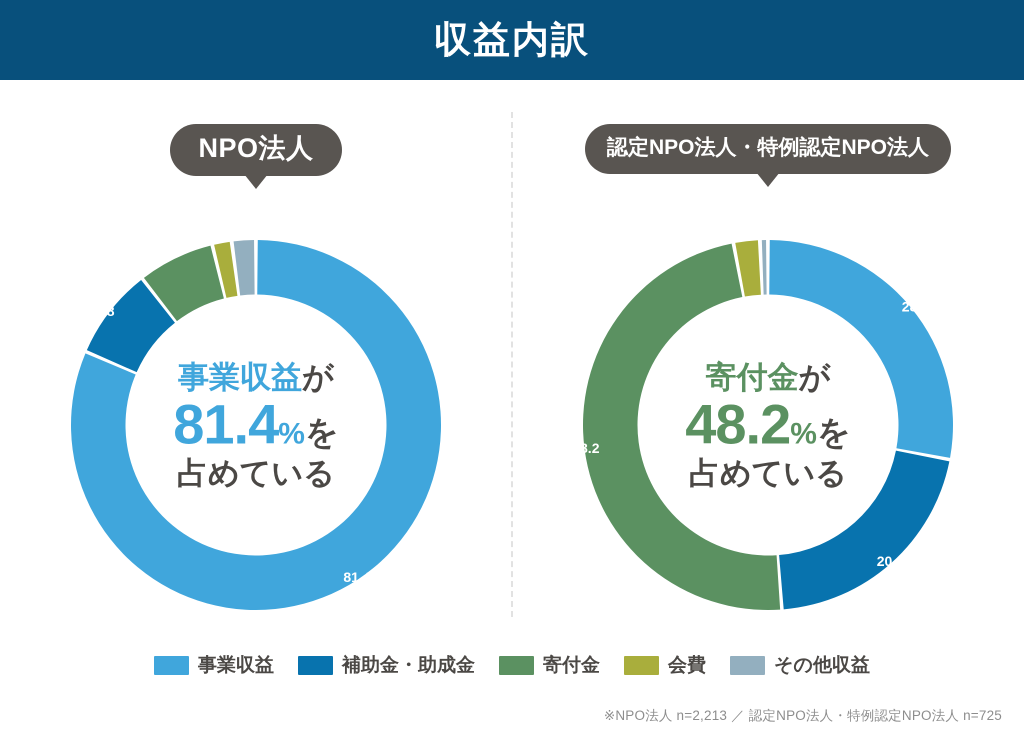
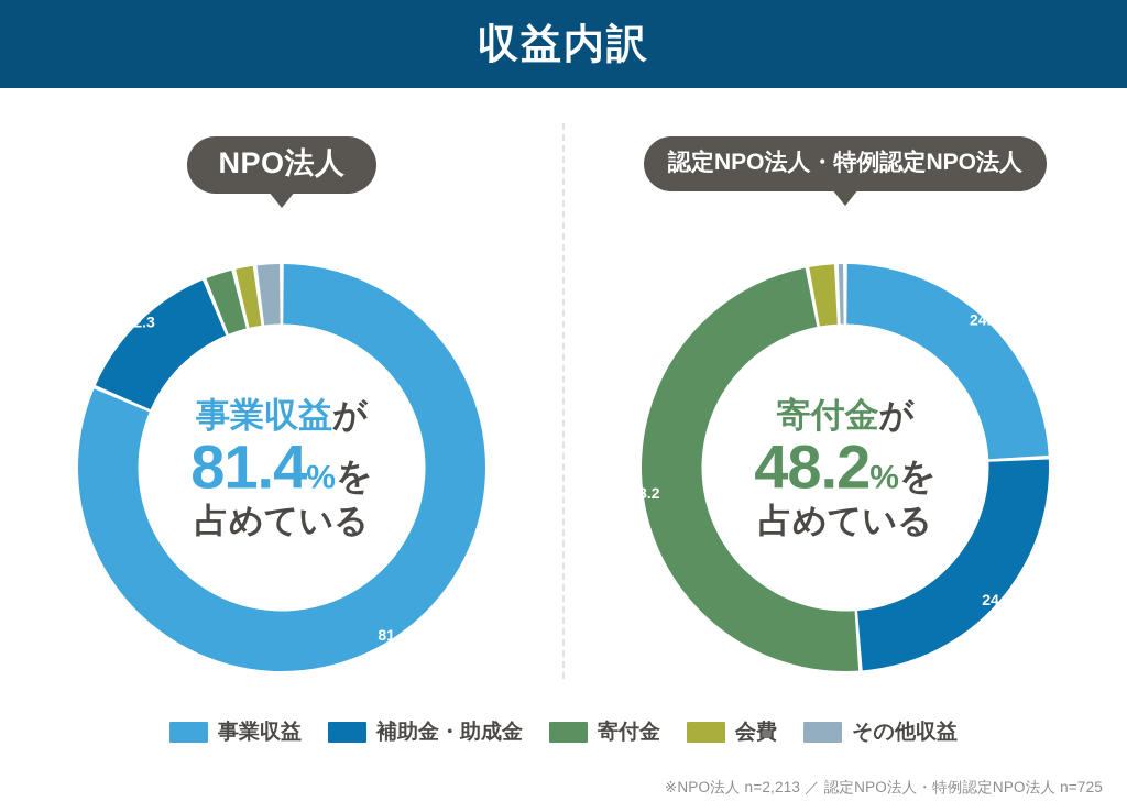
NPO法人/補助金・助成金: 8 -> 12.3
NPO法人/寄付金: 6.7 -> 2.4
認定NPO法人・特例認定NPO法人/事業収益: 28 -> 24.2
認定NPO法人・特例認定NPO法人/補助金・助成金: 20.8 -> 24.6
